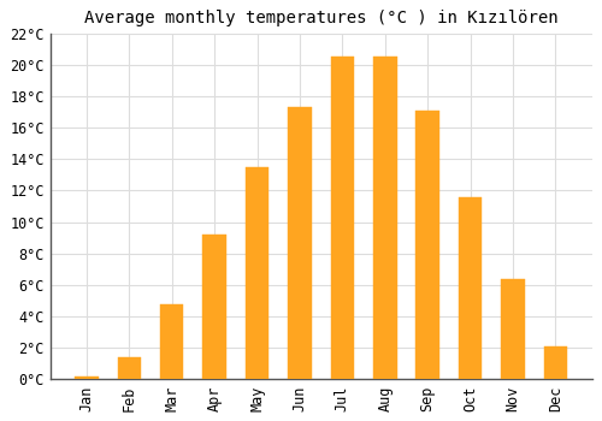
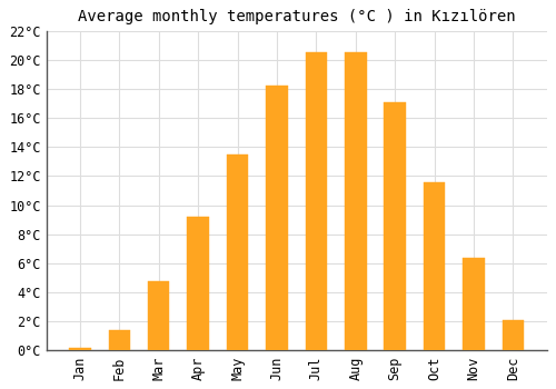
Jun: 17.3°C -> 18.2°C
